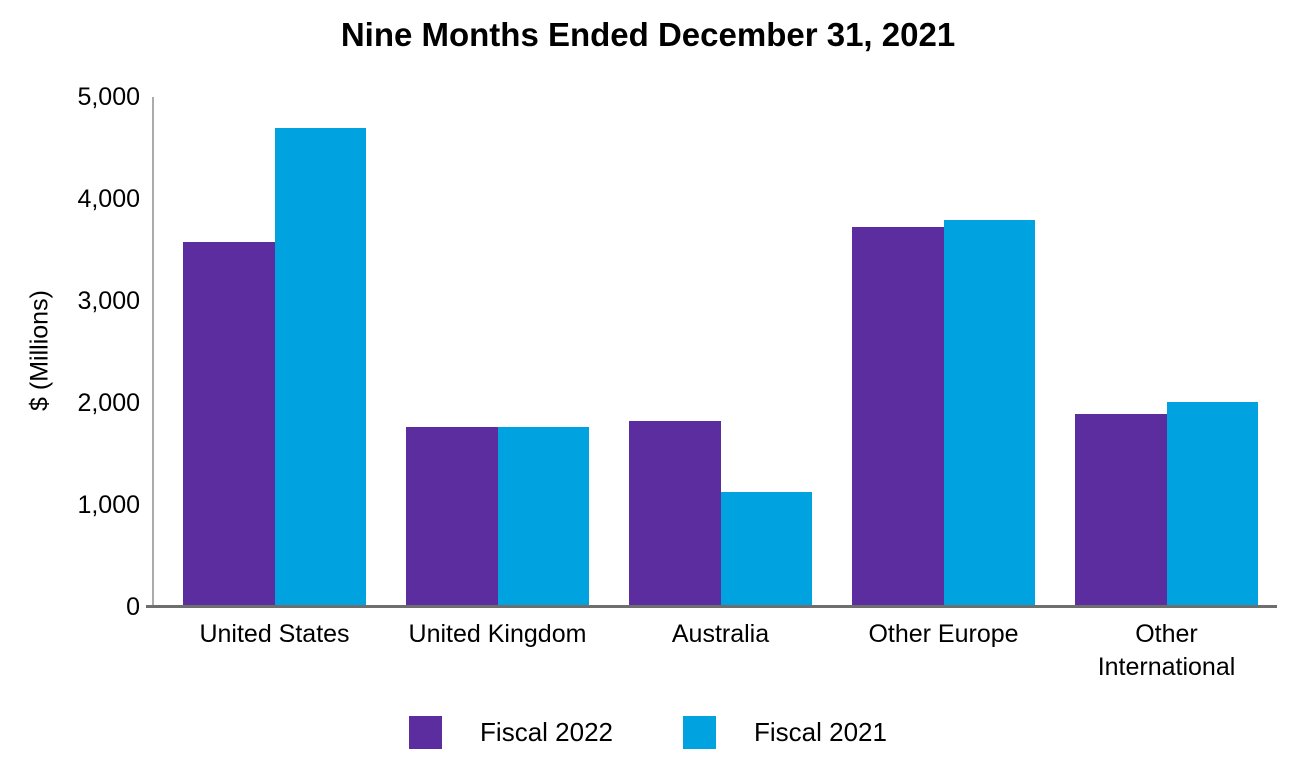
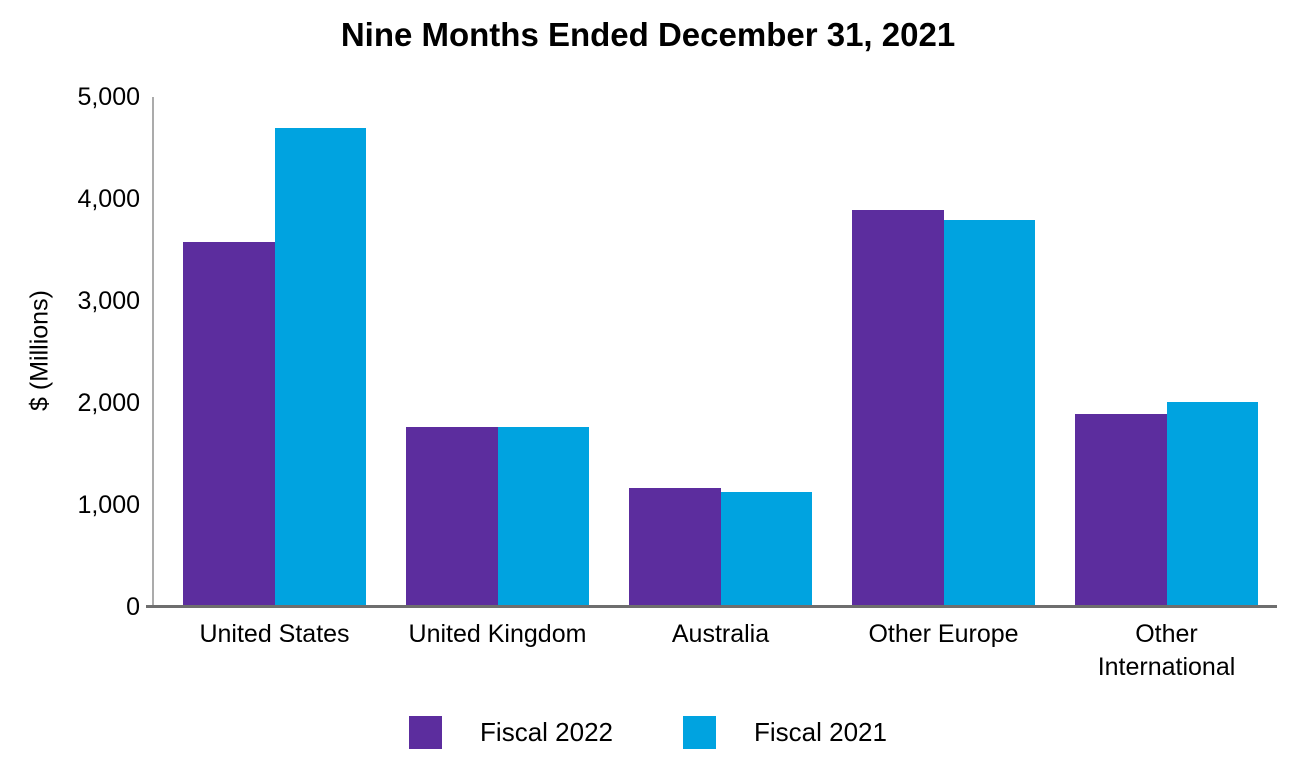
Fiscal 2022/Australia: 1820 -> 1170
Fiscal 2022/Other Europe: 3730 -> 3890
